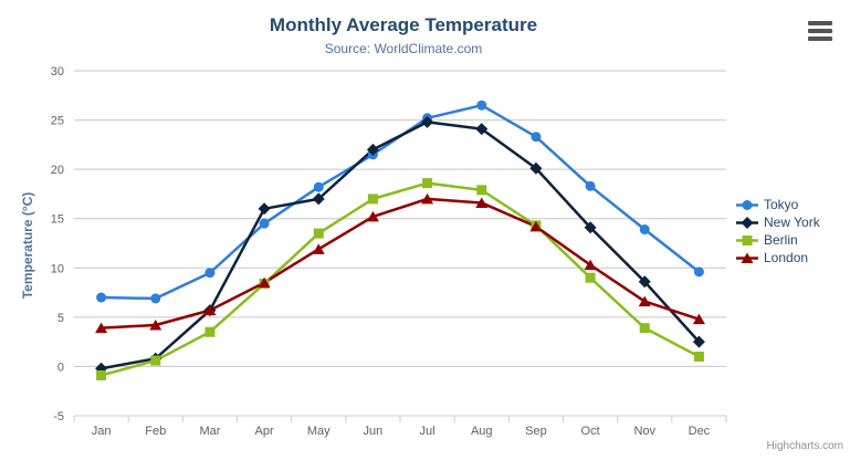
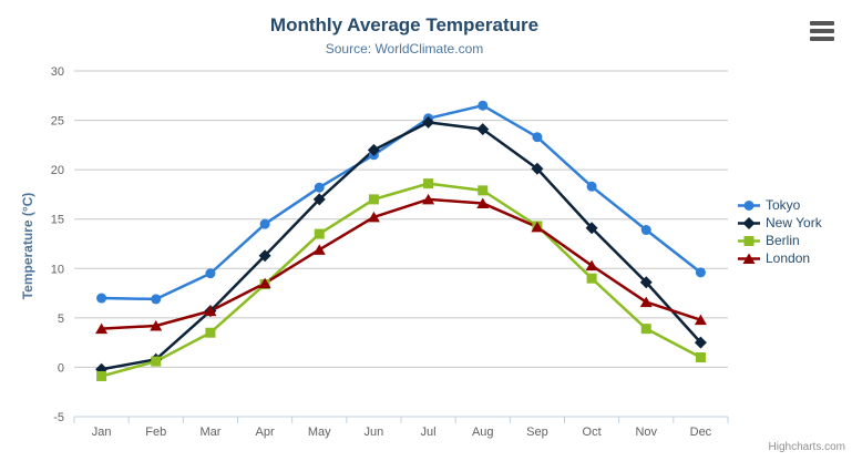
New York/Apr: 16 -> 11
